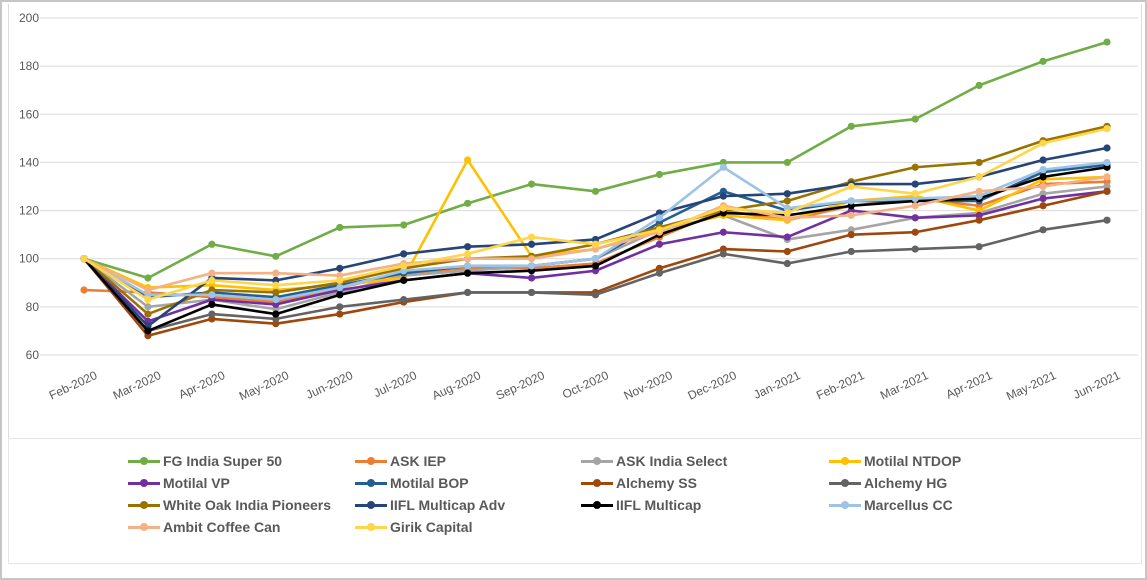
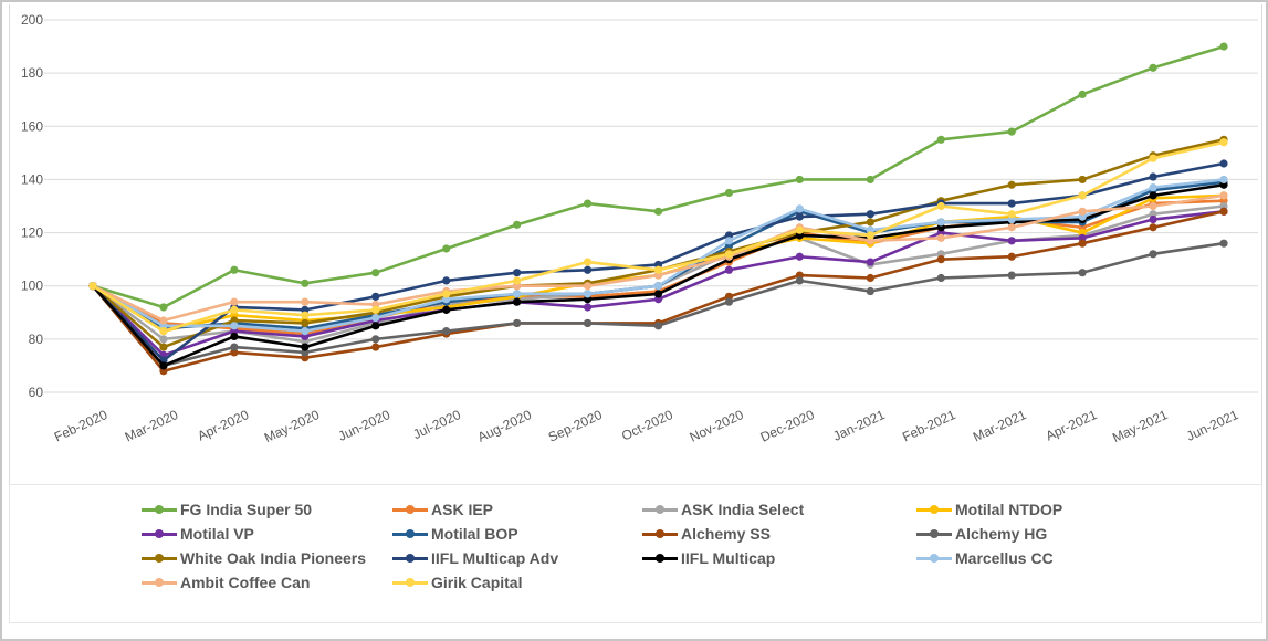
ASK IEP/Feb-2020: 87 -> 100
Motilal NTDOP/Mar-2020: 88 -> 83
FG India Super 50/Jun-2020: 113 -> 105
Motilal NTDOP/Aug-2020: 141 -> 96
Marcellus CC/Dec-2020: 138 -> 129
